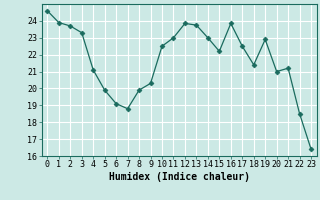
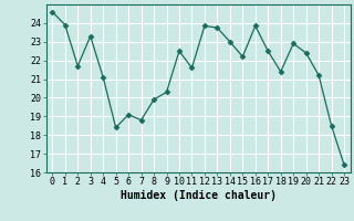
2: 23.7 -> 21.7
5: 19.9 -> 18.4
11: 23.0 -> 21.6
20: 21.0 -> 22.4
